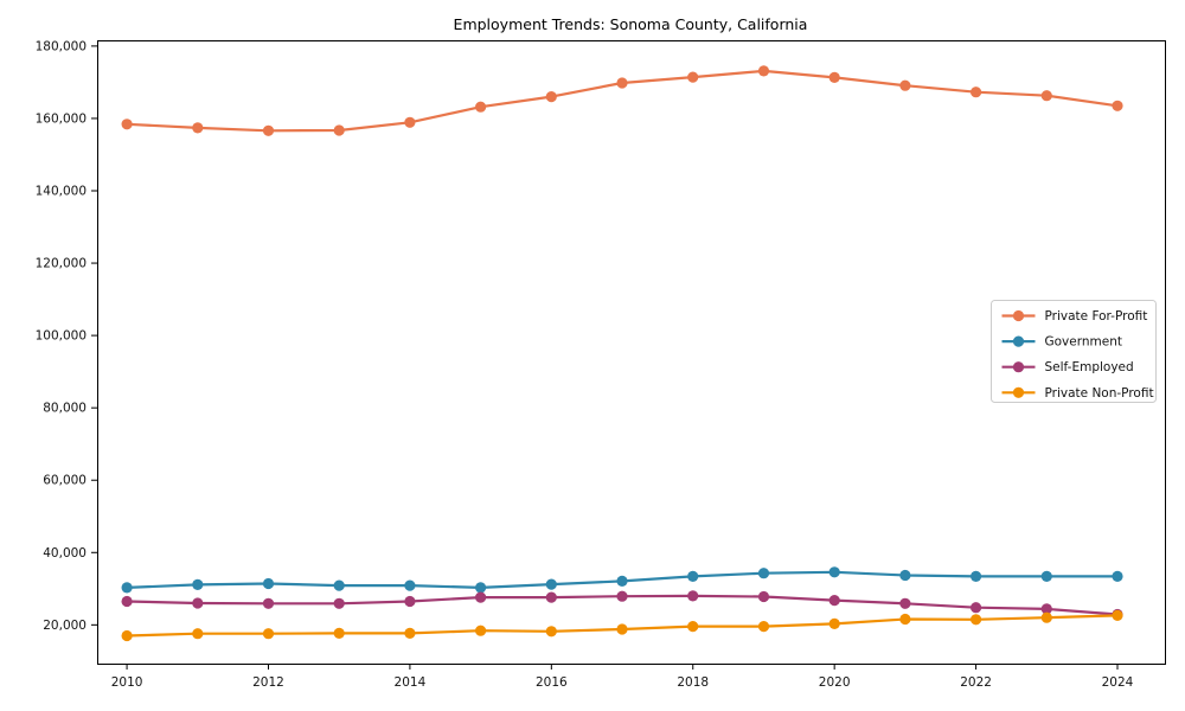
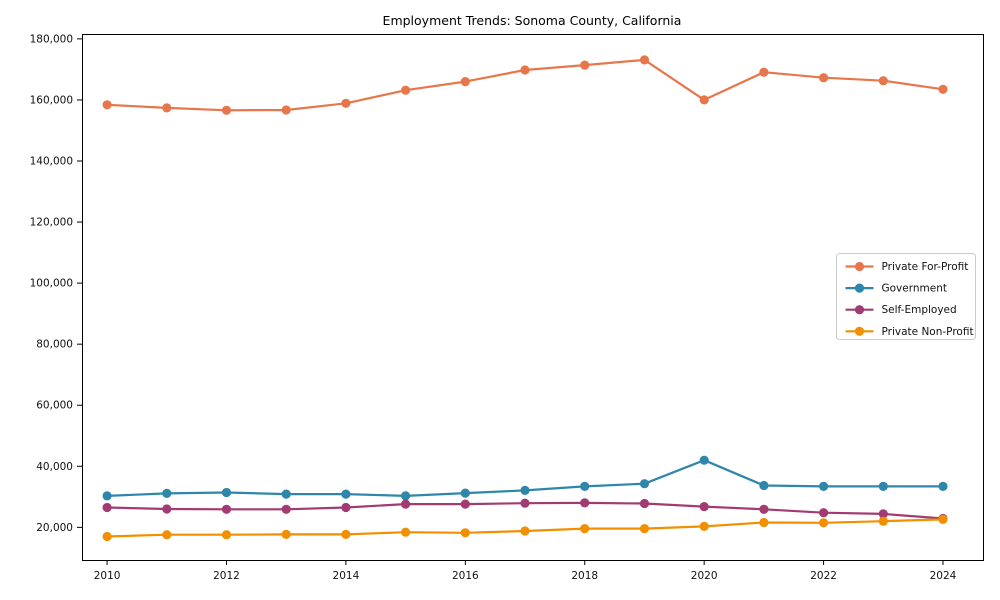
Private For-Profit/2020: 171000 -> 160000
Government/2020: 35000 -> 42000
